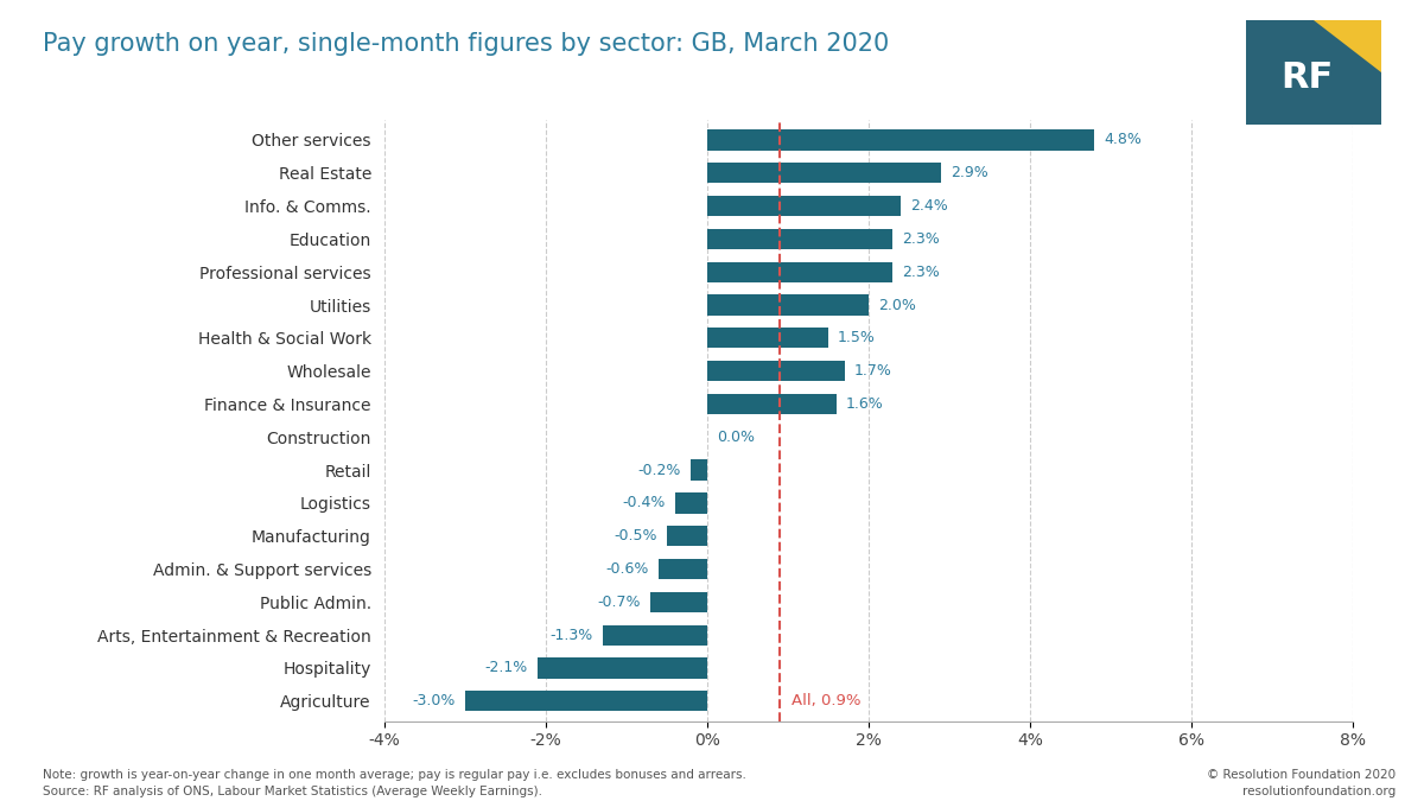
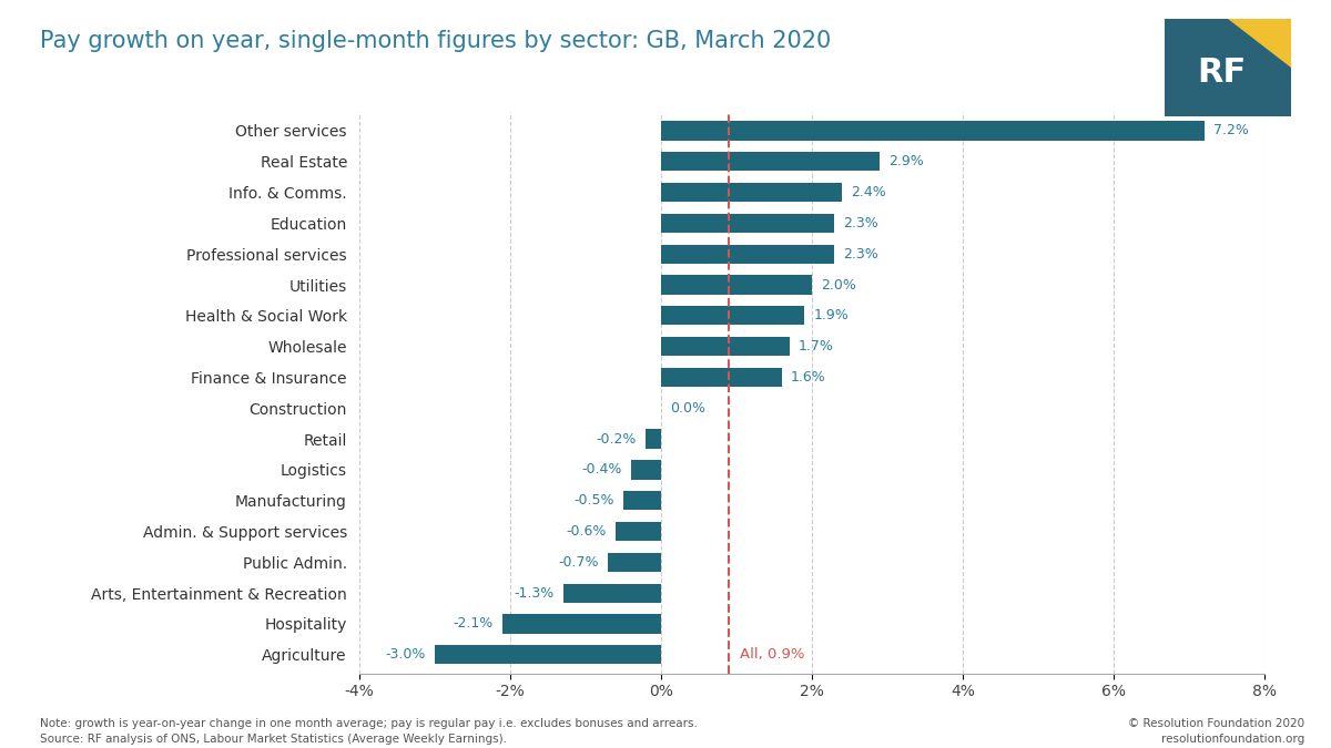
Other services: 4.8% -> 7.2%
Health & Social Work: 1.5% -> 1.9%
